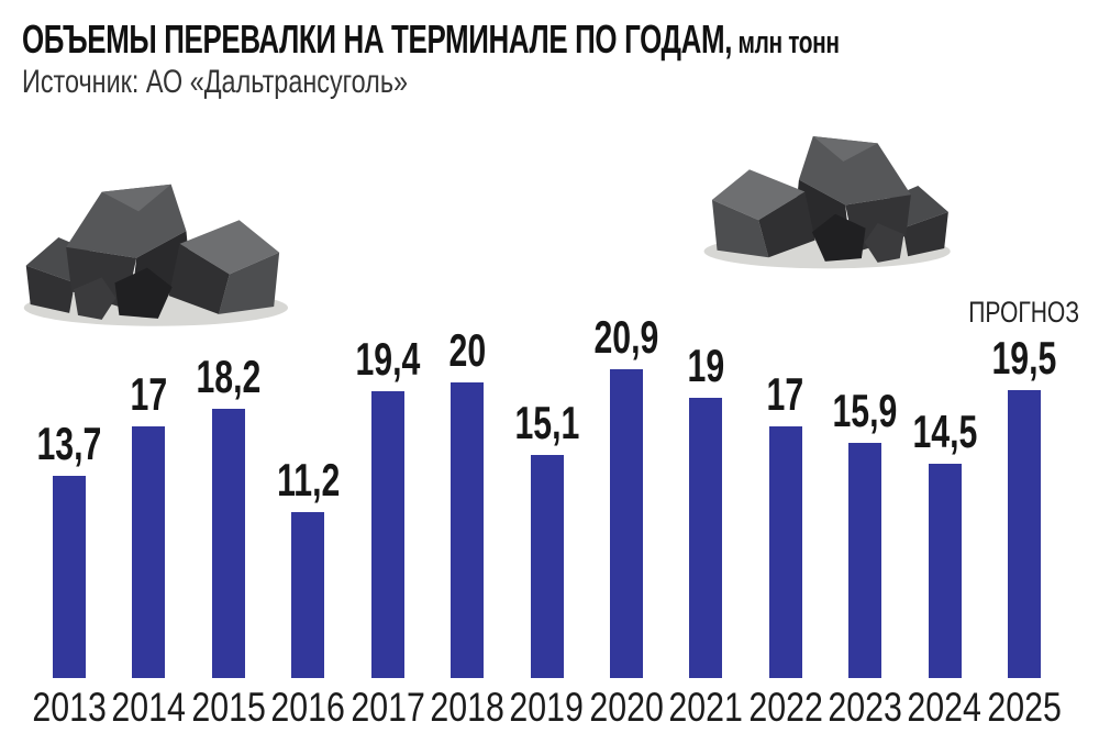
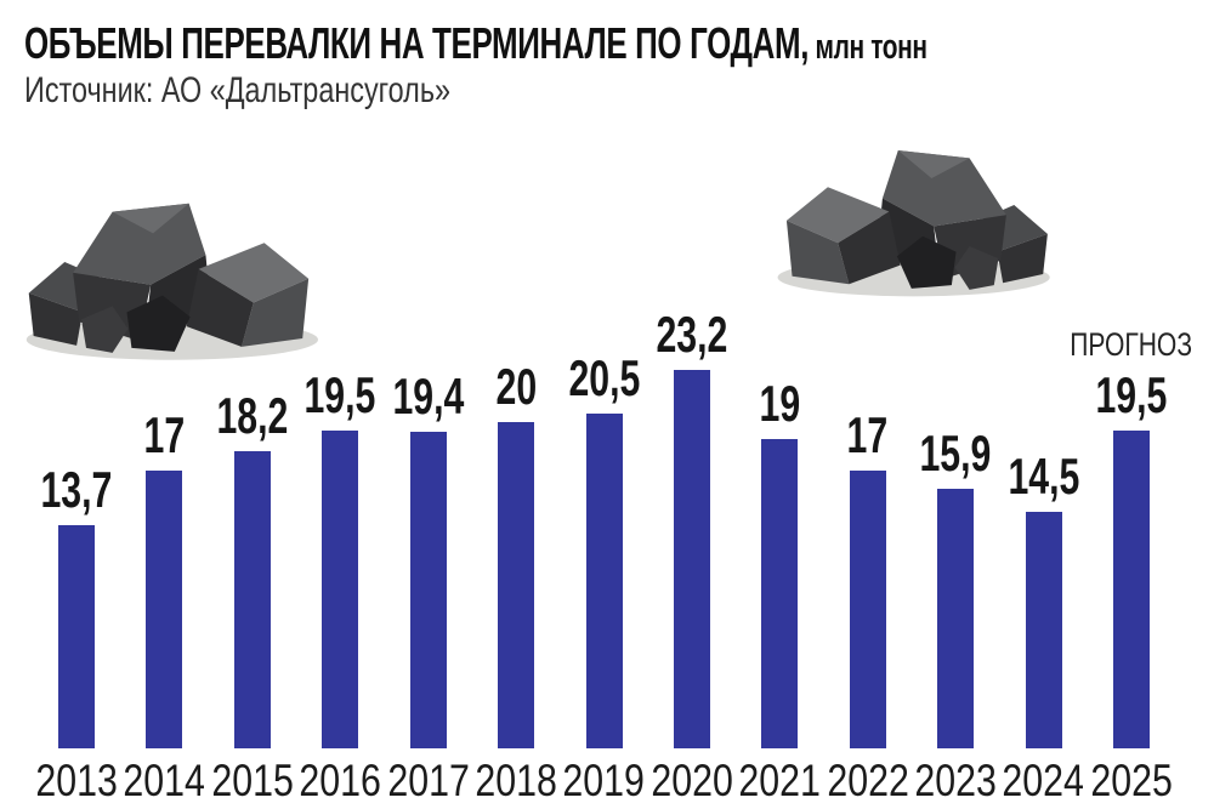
2016: 11,2 -> 19,5
2019: 15,1 -> 20,5
2020: 20,9 -> 23,2
